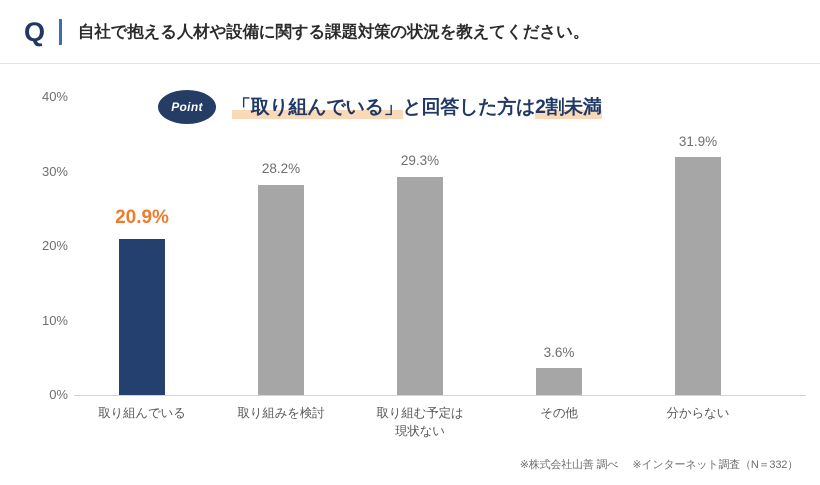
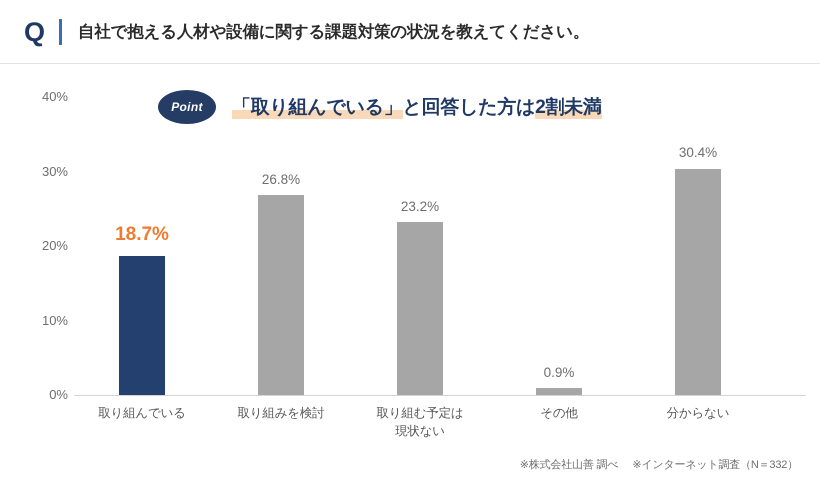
取り組んでいる: 20.9% -> 18.7%
取り組みを検討: 28.2% -> 26.8%
取り組む予定は 現状ない: 29.3% -> 23.2%
その他: 3.6% -> 0.9%
分からない: 31.9% -> 30.4%
